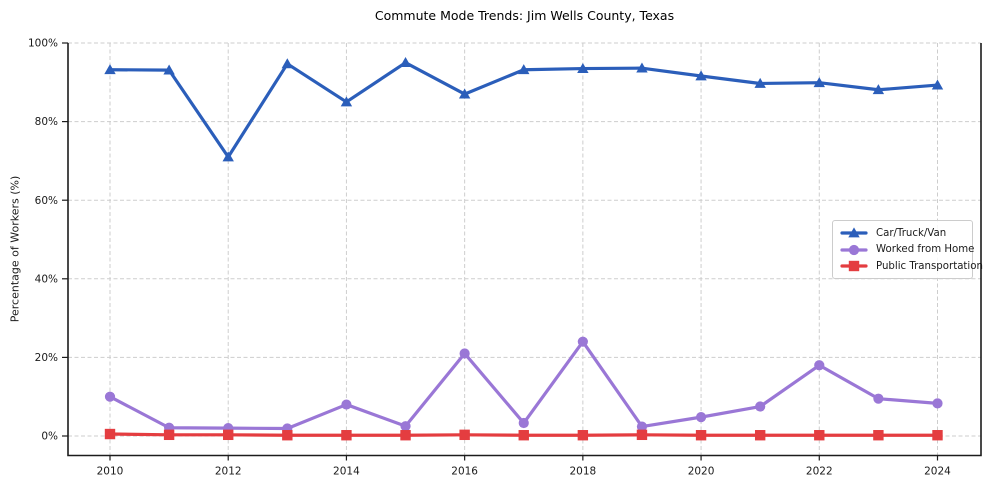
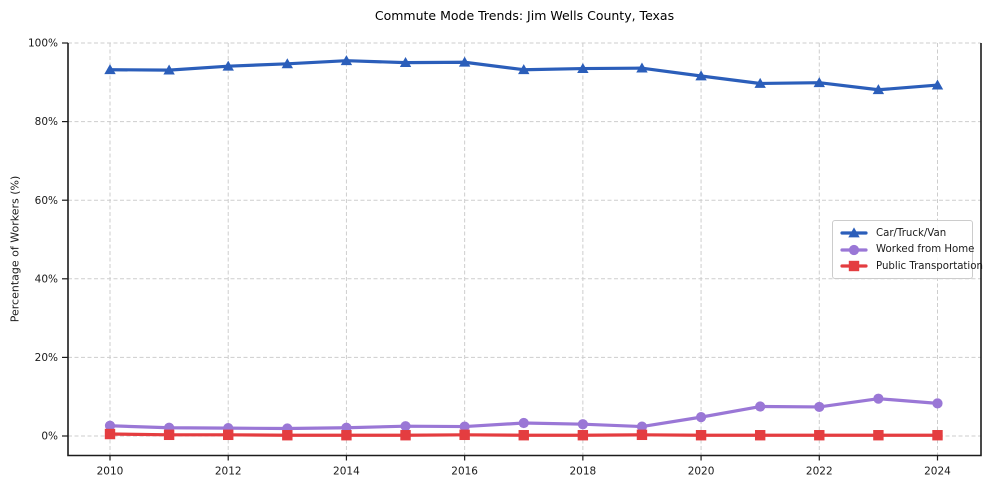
Worked from Home/2010: 10% -> 3%
Car/Truck/Van/2012: 71% -> 94%
Car/Truck/Van/2014: 85% -> 96%
Worked from Home/2014: 8% -> 2%
Car/Truck/Van/2016: 87% -> 95%
Worked from Home/2016: 21% -> 2%
Worked from Home/2018: 24% -> 3%
Worked from Home/2022: 18% -> 7%
